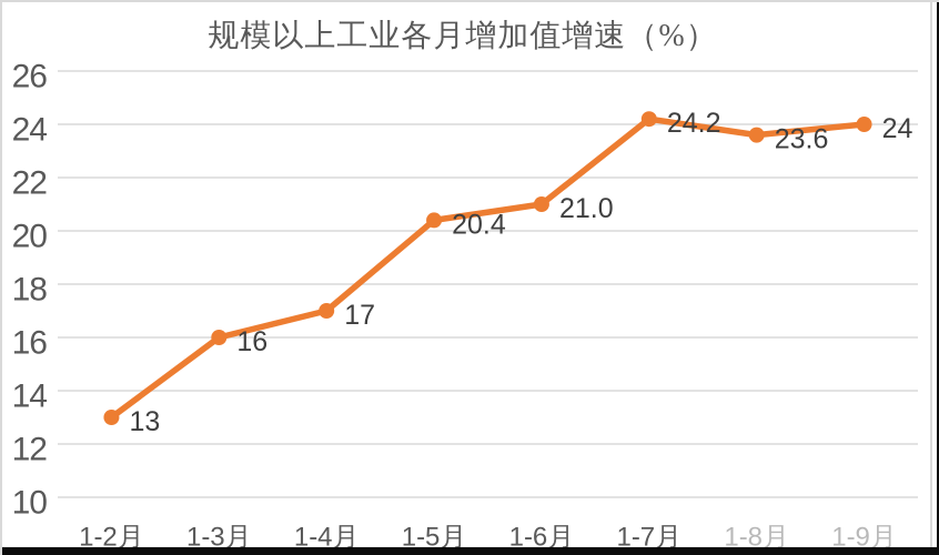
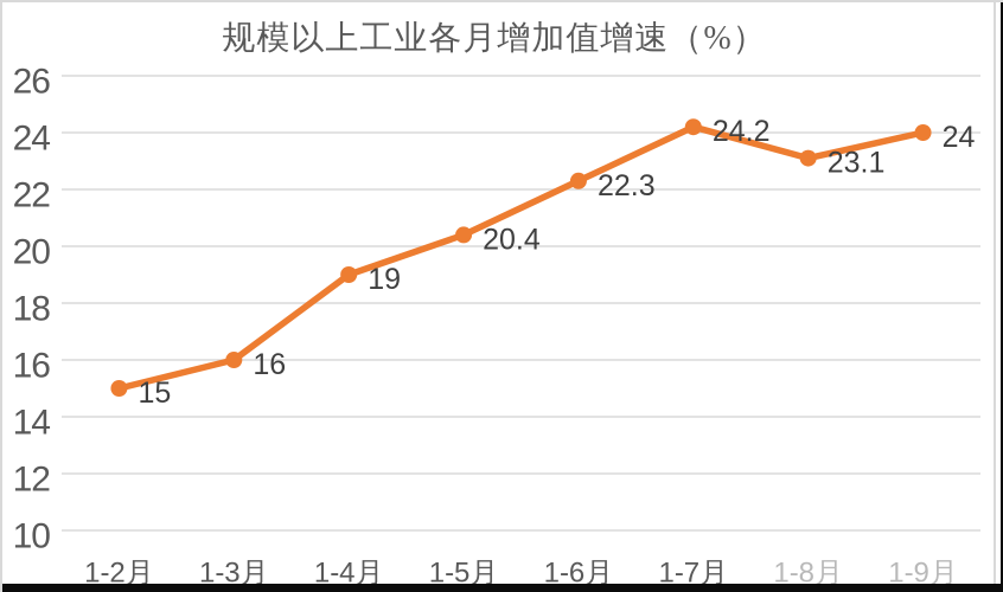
1-2月: 13 -> 15
1-4月: 17 -> 19
1-6月: 21.0 -> 22.3
1-8月: 23.6 -> 23.1
